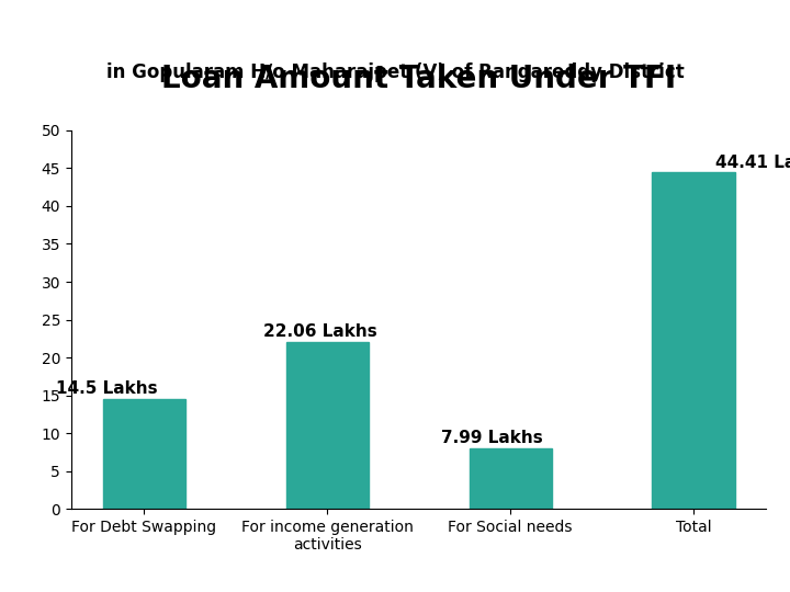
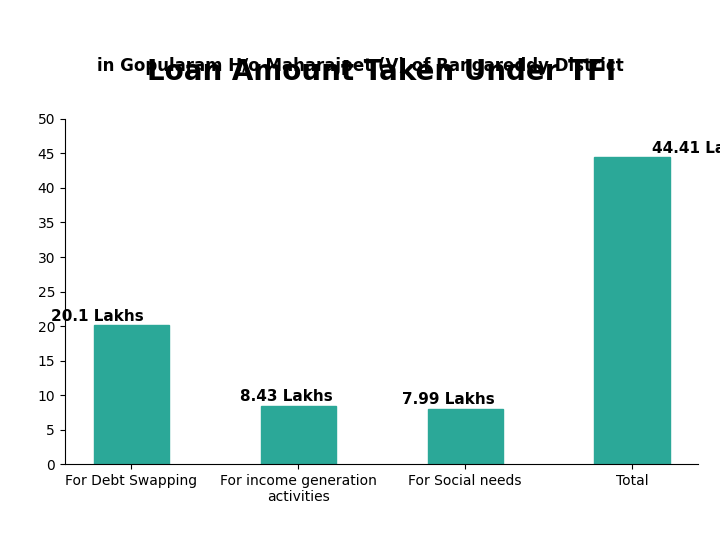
For Debt Swapping: 14.5 -> 20.1
For income generation activities: 22.06 -> 8.43
